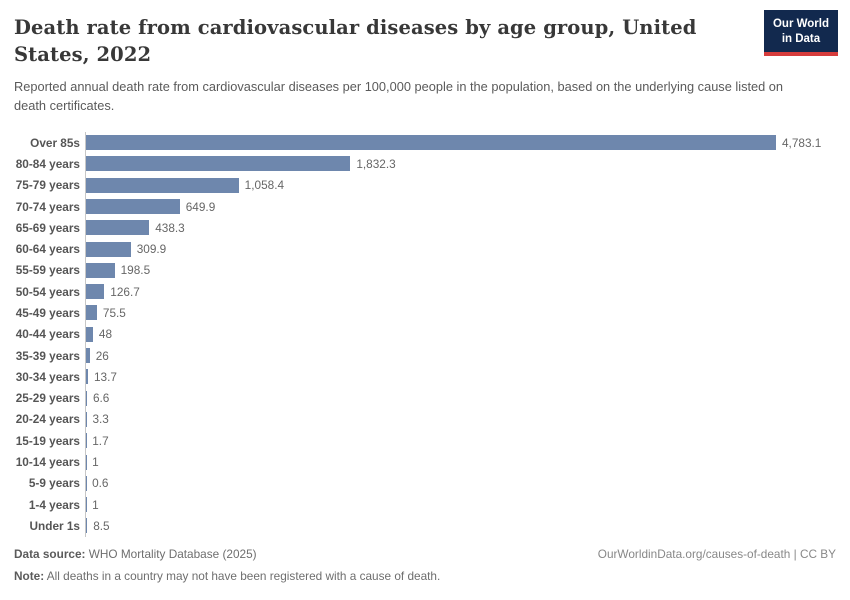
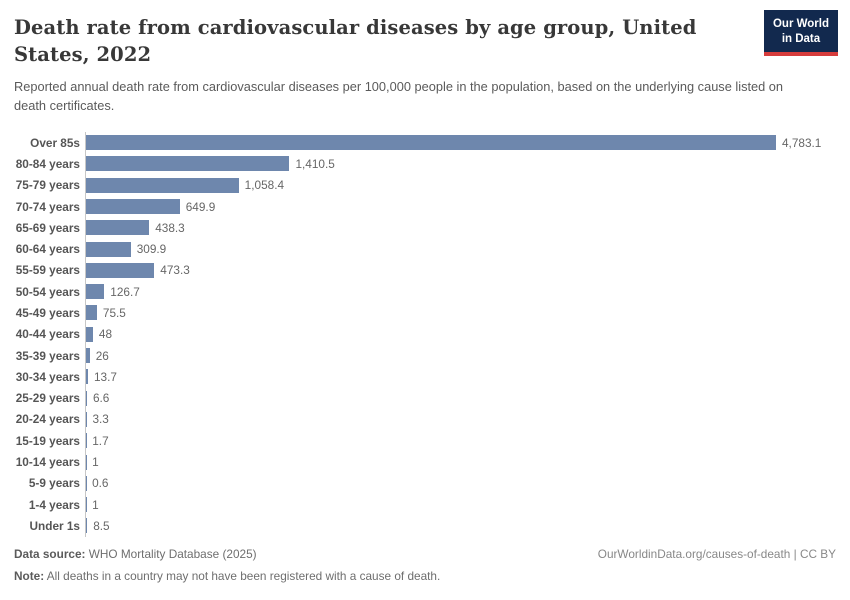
80-84 years: 1,832.3 -> 1,410.5
55-59 years: 198.5 -> 473.3
